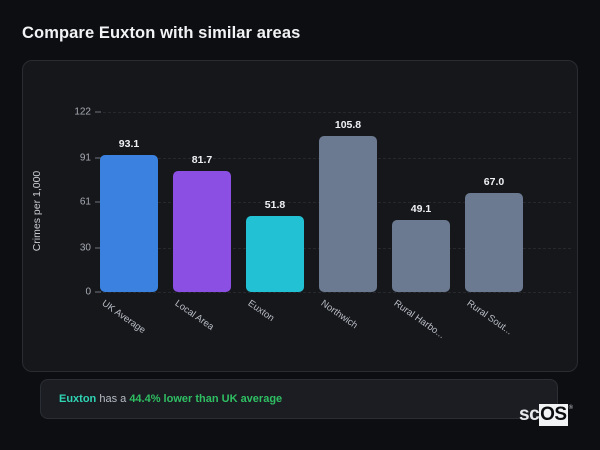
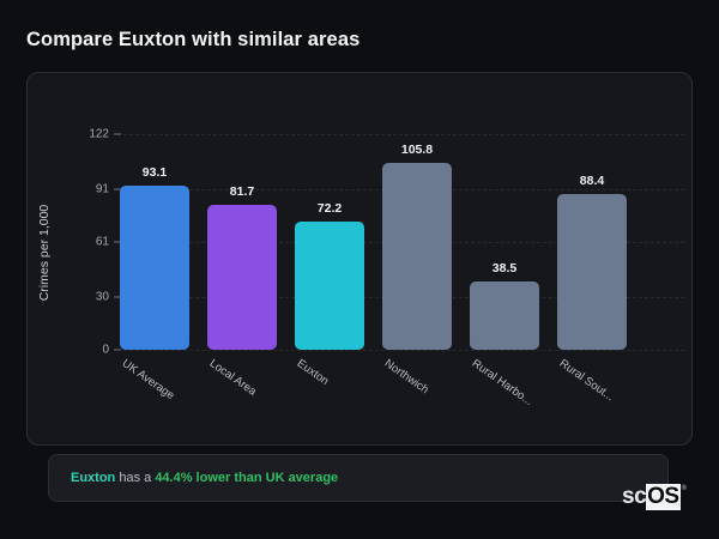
Euxton: 51.8 -> 72.2
Rural Harbo...: 49.1 -> 38.5
Rural Sout...: 67.0 -> 88.4
